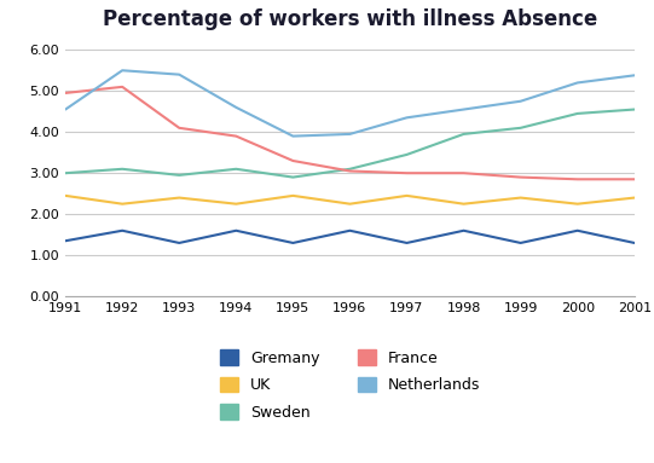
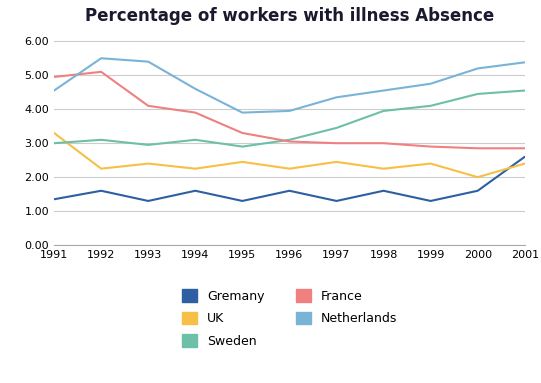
UK/1991: 2.45 -> 3.30
UK/2000: 2.25 -> 2.00
Gremany/2001: 1.30 -> 2.60
